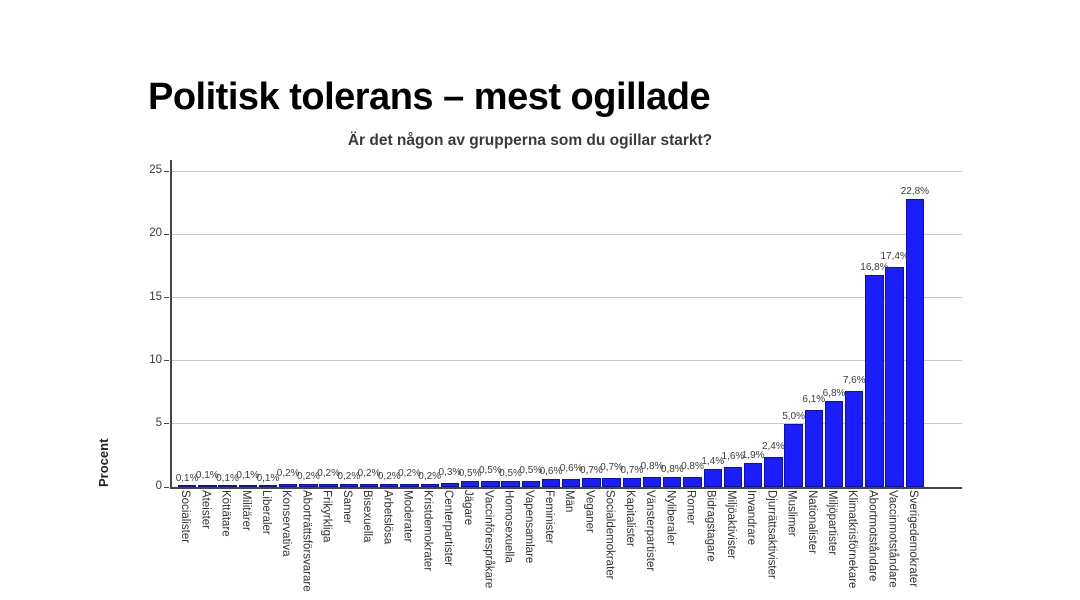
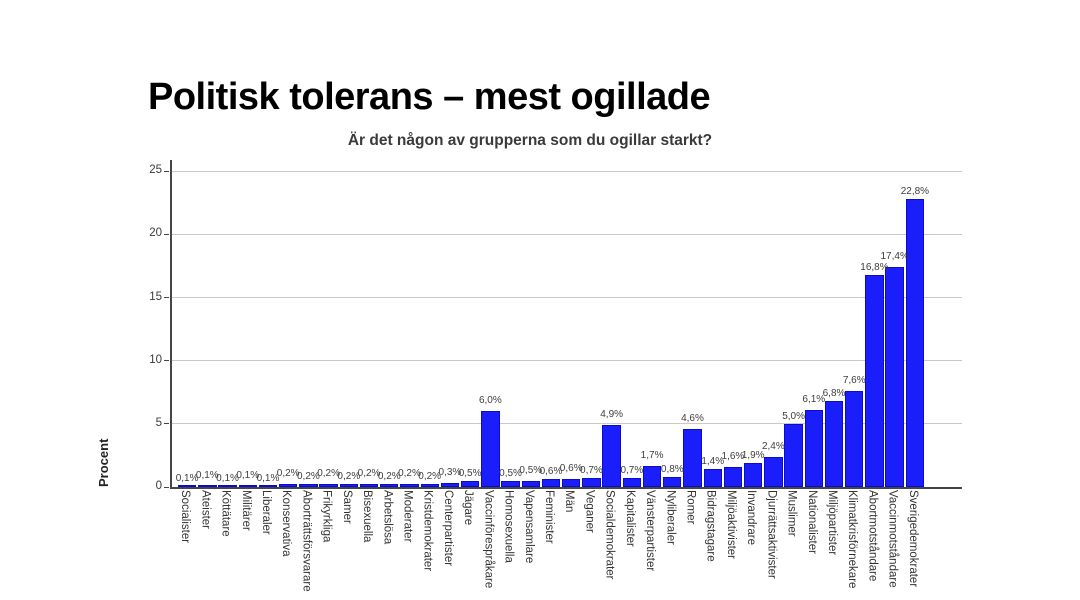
Vaccinförespråkare: 0,5% -> 6,0%
Socialdemokrater: 0,7% -> 4,9%
Vänsterpartister: 0,8% -> 1,7%
Romer: 0,8% -> 4,6%
